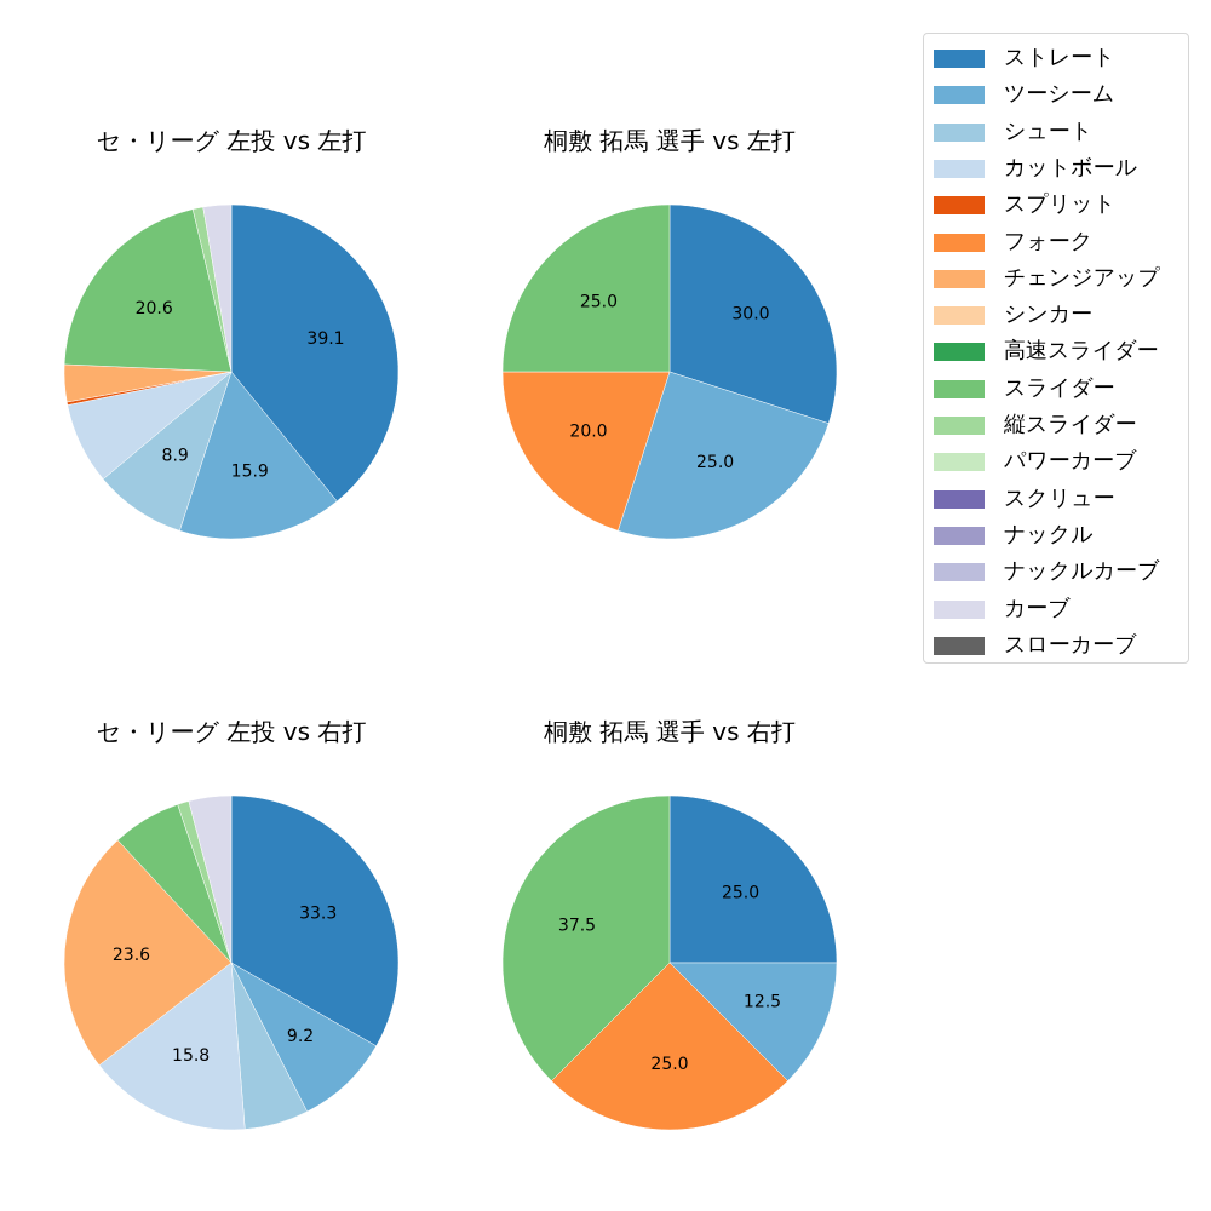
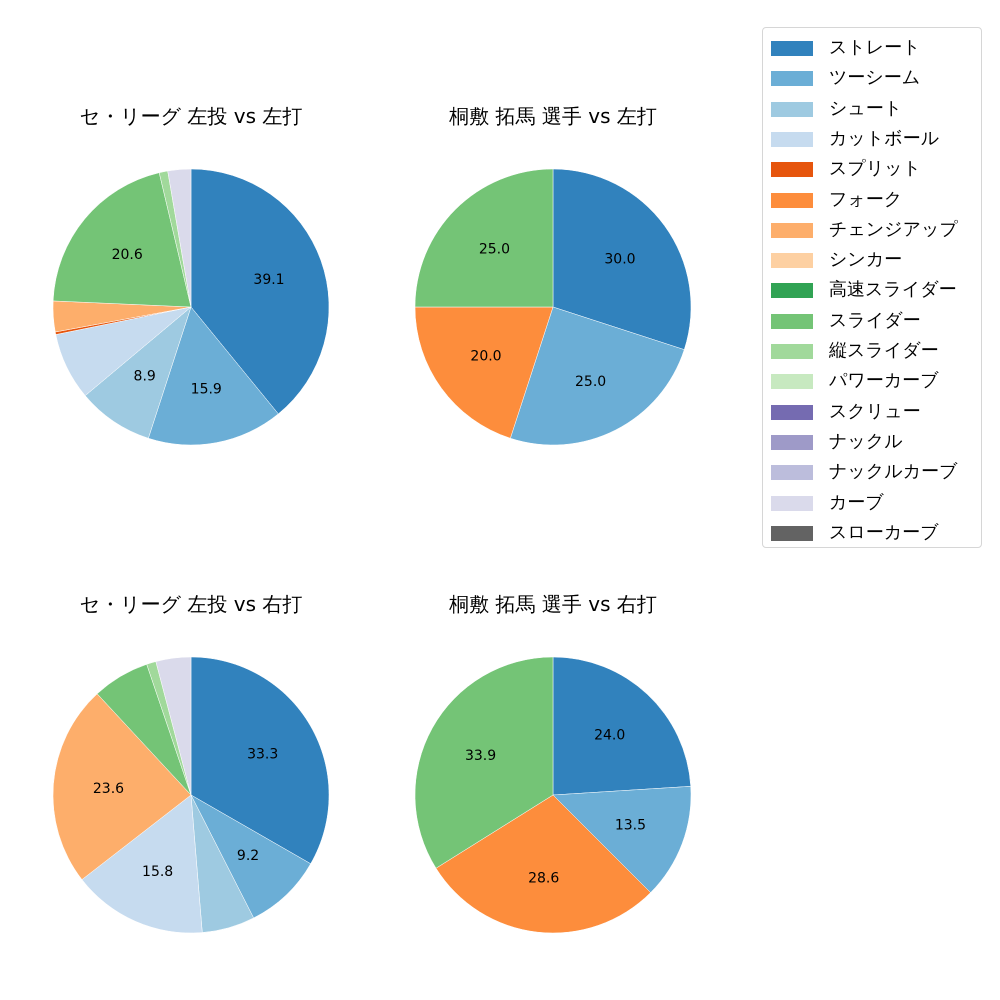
桐敷 拓馬 選手 vs 右打/ストレート: 25.0 -> 24.0
桐敷 拓馬 選手 vs 右打/ツーシーム: 12.5 -> 13.5
桐敷 拓馬 選手 vs 右打/フォーク: 25.0 -> 28.6
桐敷 拓馬 選手 vs 右打/スライダー: 37.5 -> 33.9
